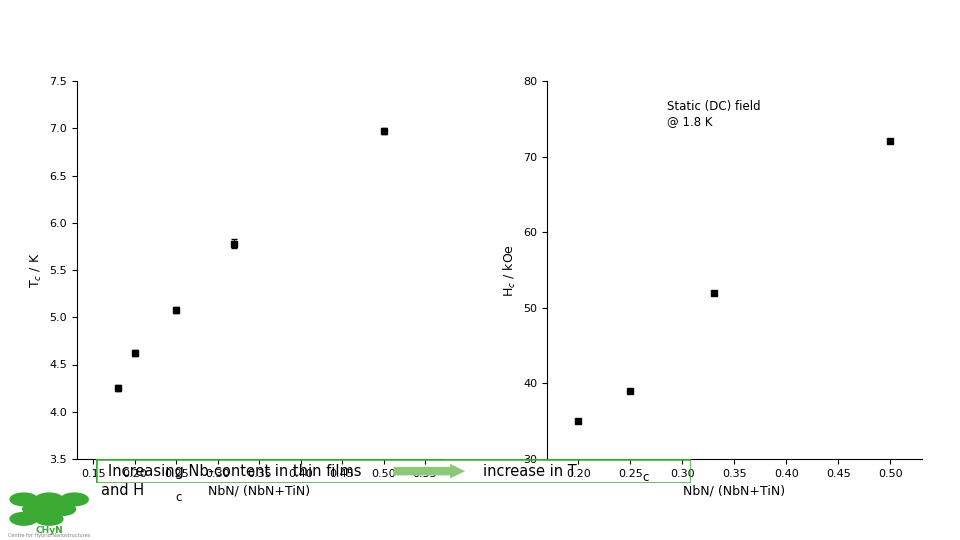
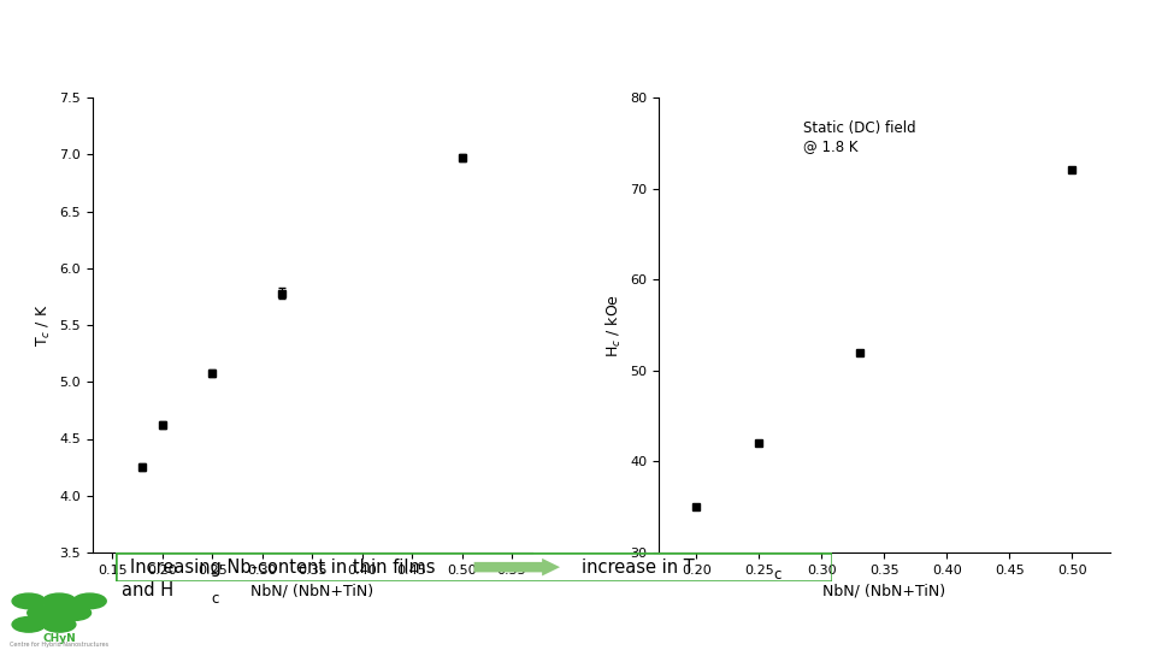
0.25: 39 -> 42
